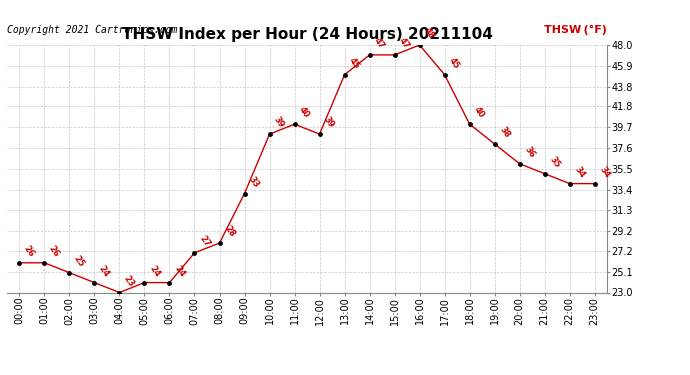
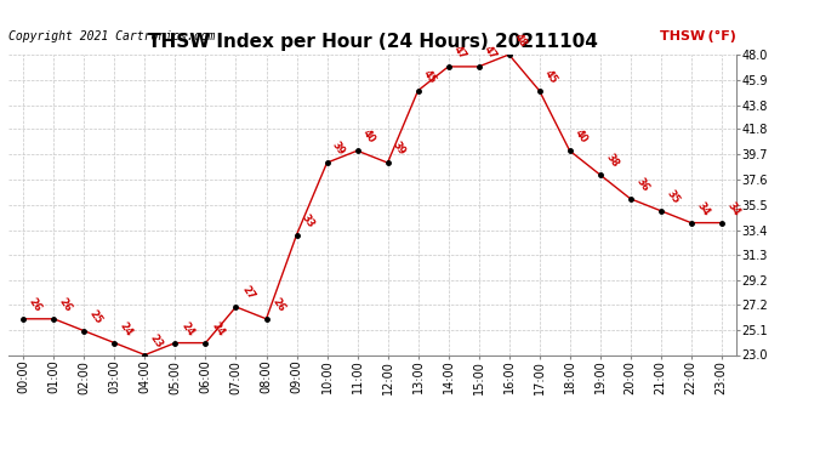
08:00: 28 -> 26
